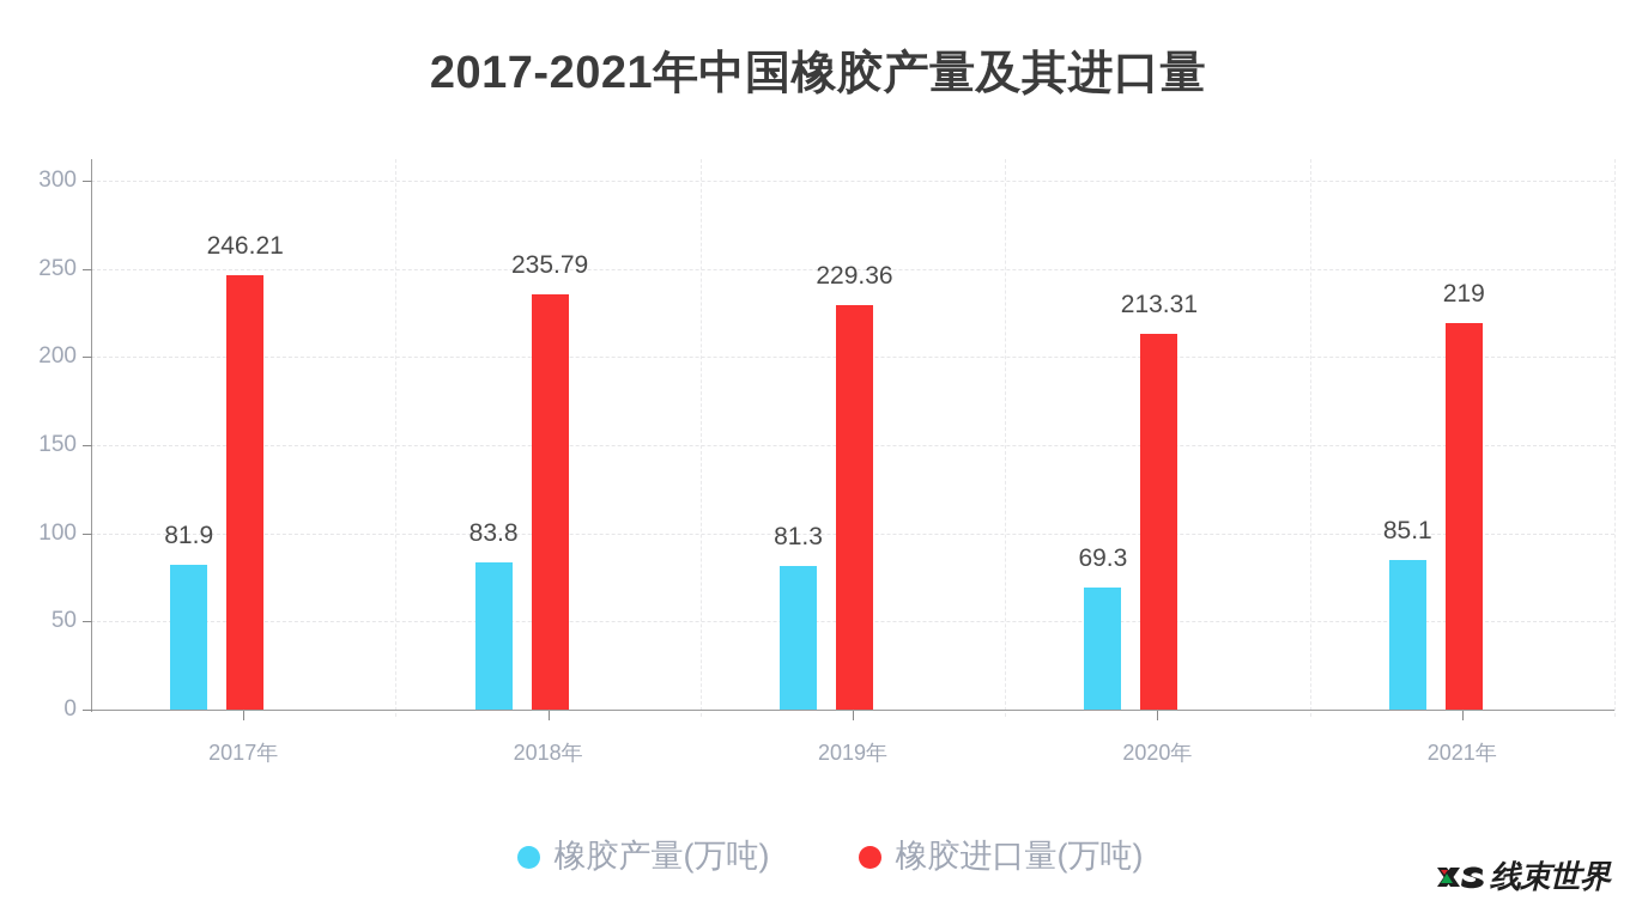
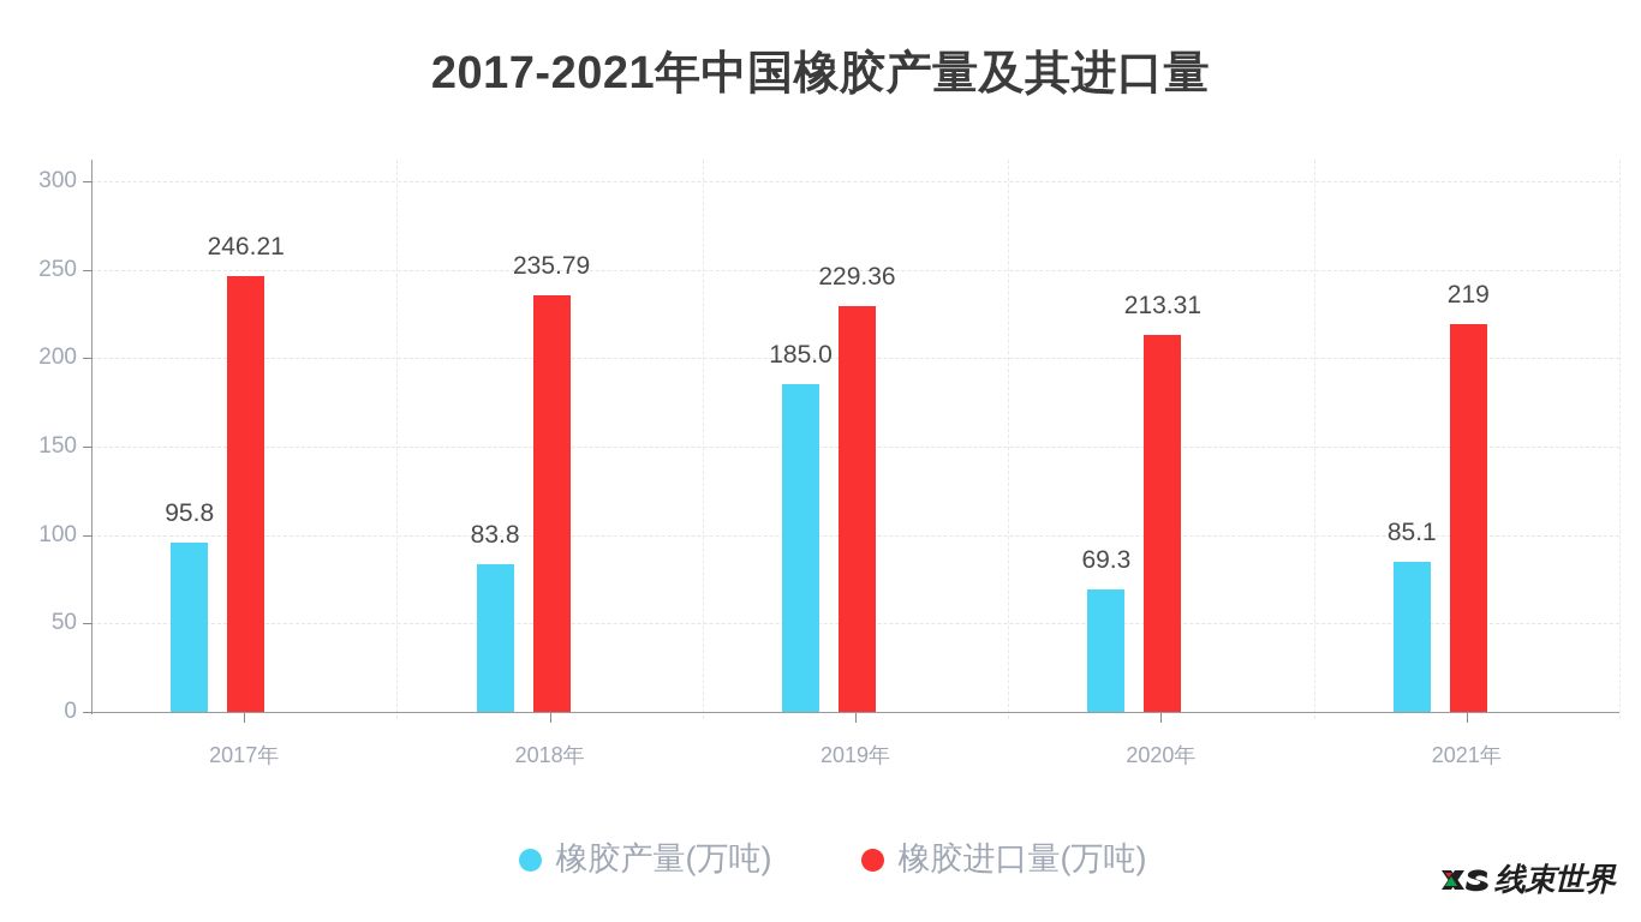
橡胶产量(万吨)/2017年: 81.9 -> 95.8
橡胶产量(万吨)/2019年: 81.3 -> 185.0
